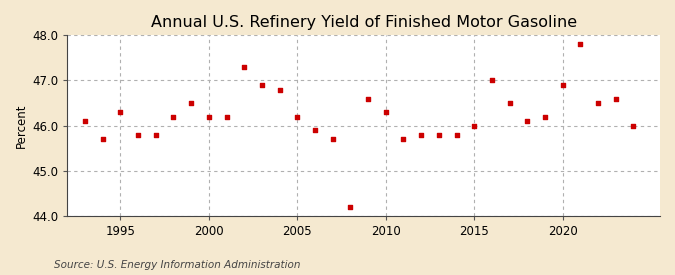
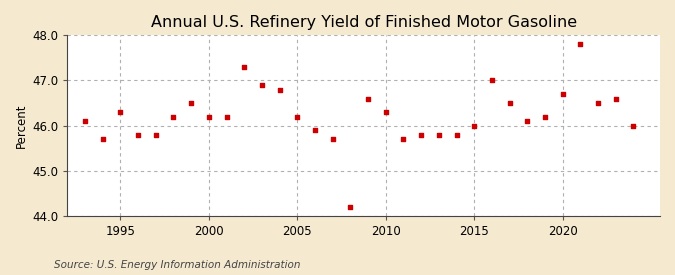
2020: 46.9 -> 46.7
